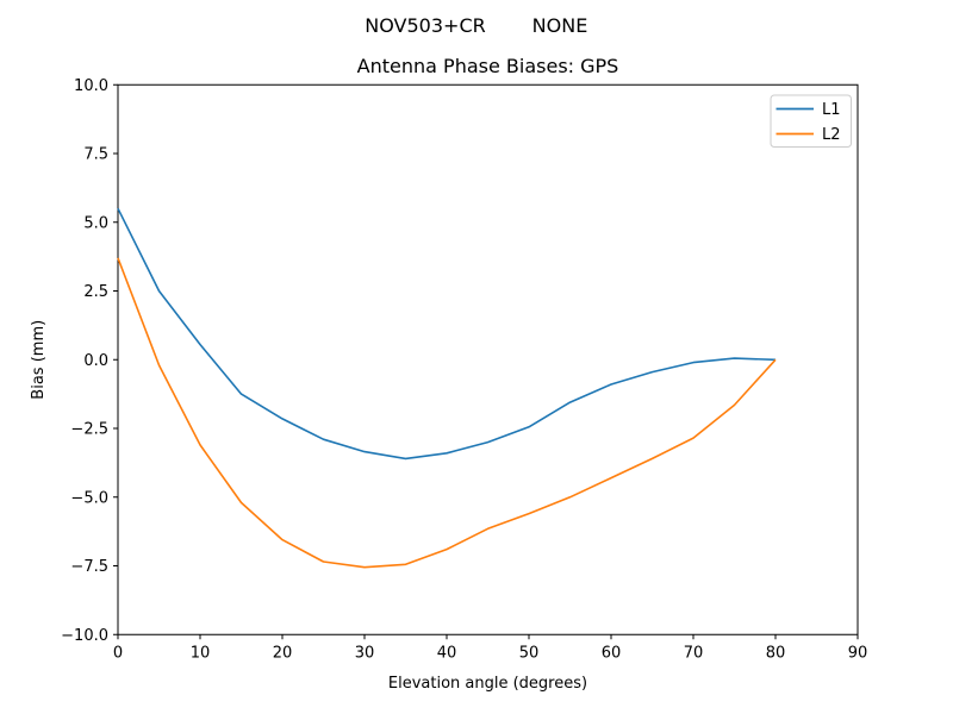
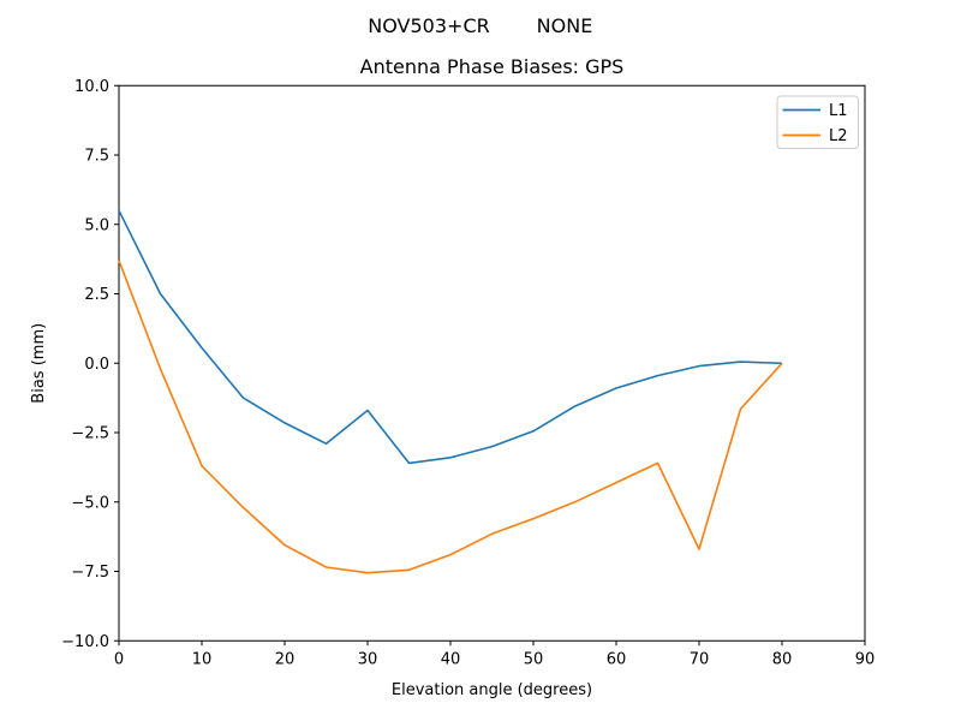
L2/10: -3.1 -> -3.7
L1/30: -3.4 -> -1.7
L2/70: -2.9 -> -6.7
